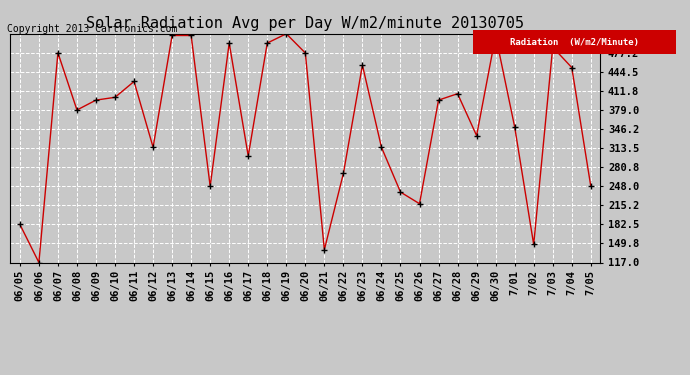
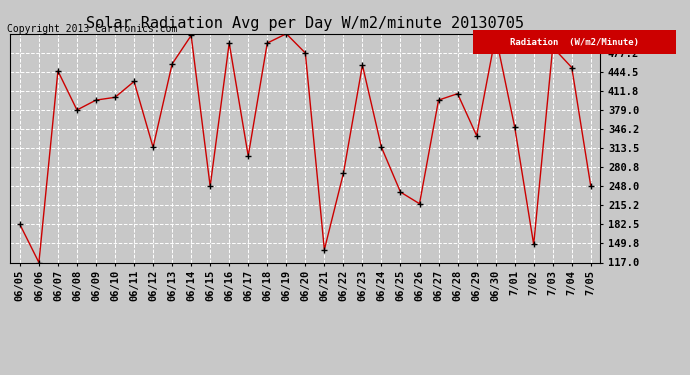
06/07: 477 -> 446
06/13: 507 -> 458
